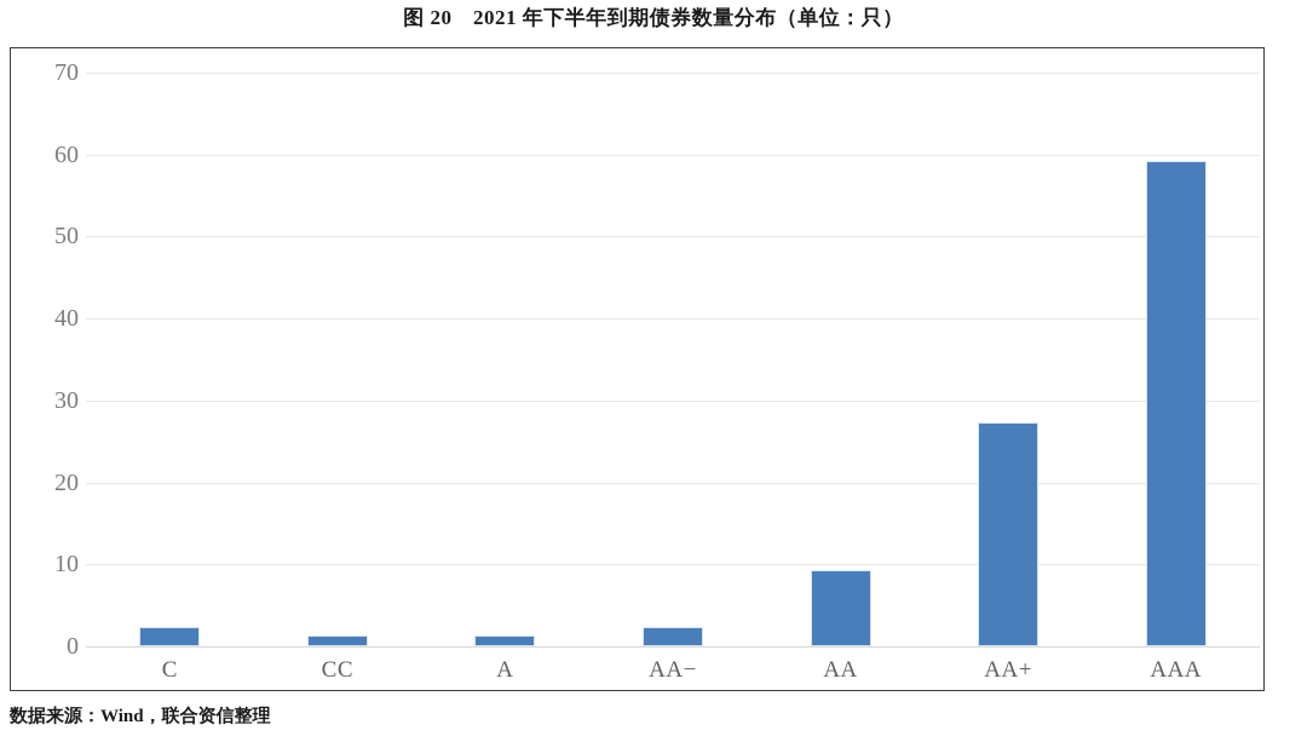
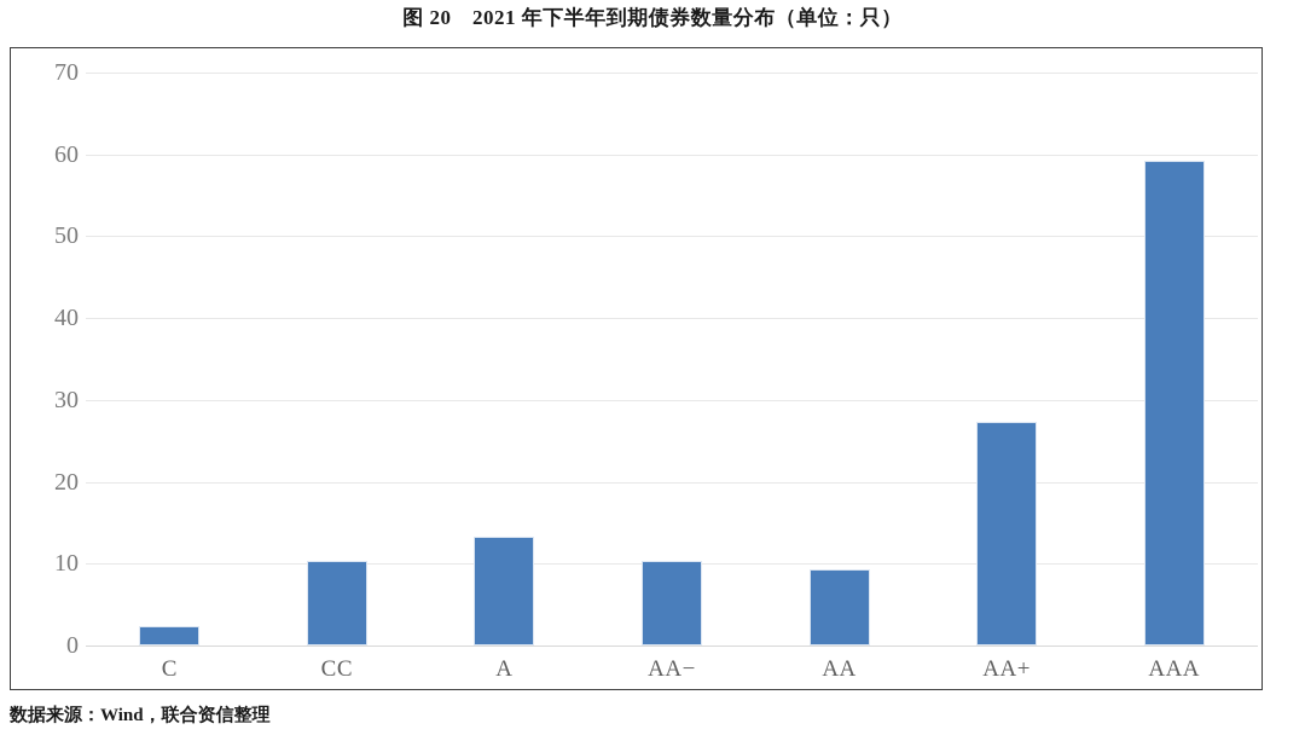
CC: 1 -> 10
A: 1 -> 13
AA−: 2 -> 10
